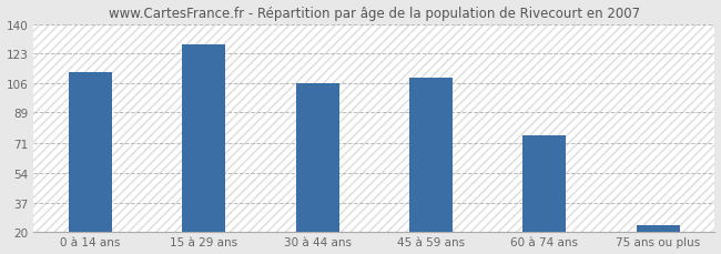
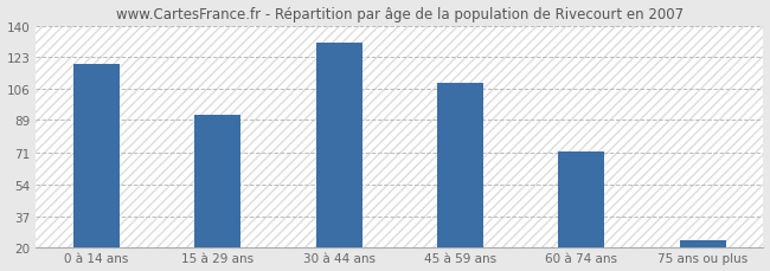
0 à 14 ans: 112 -> 119
15 à 29 ans: 128 -> 92
30 à 44 ans: 106 -> 131
60 à 74 ans: 76 -> 72
